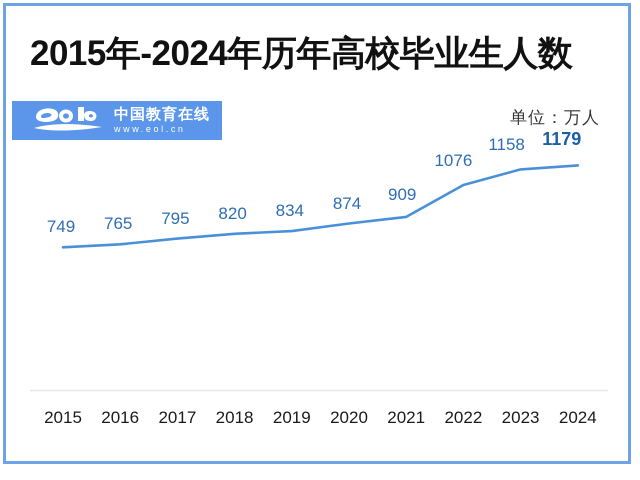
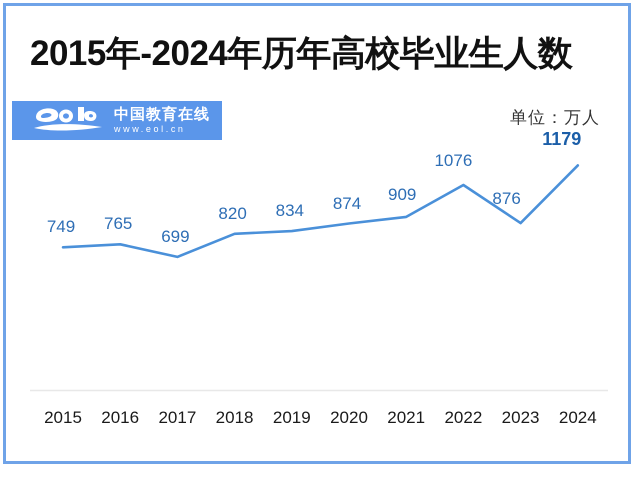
2017: 795 -> 699
2023: 1158 -> 876
